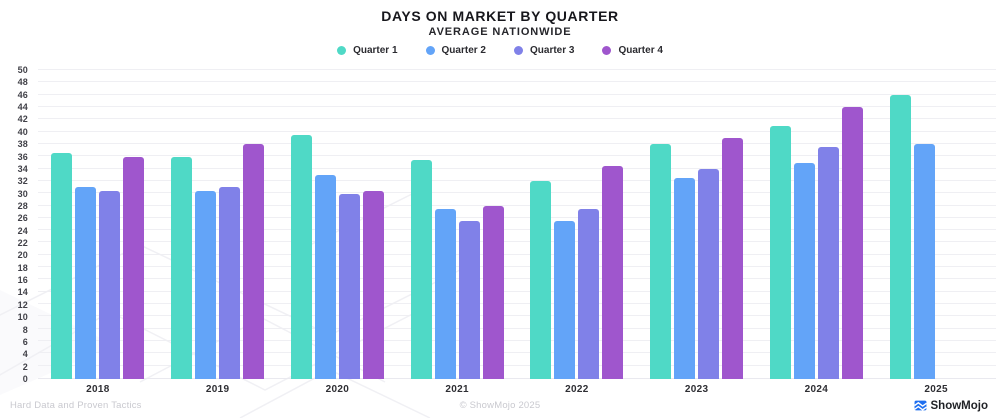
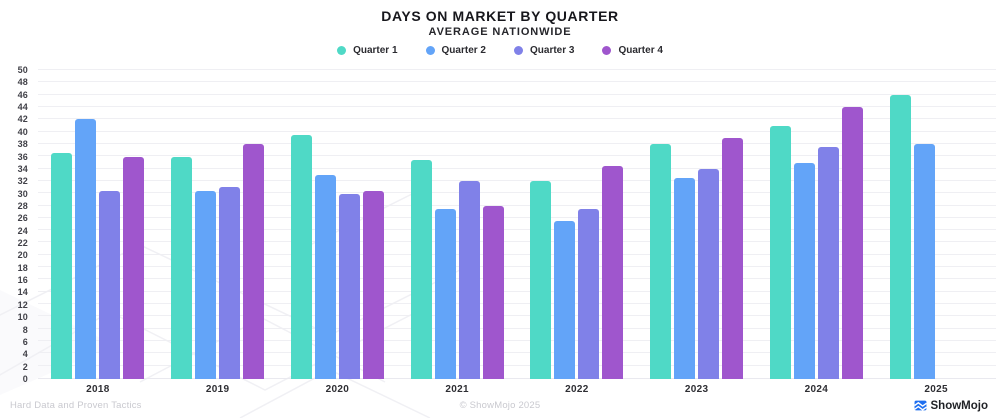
Quarter 2/2018: 31 -> 42
Quarter 3/2021: 26 -> 32
